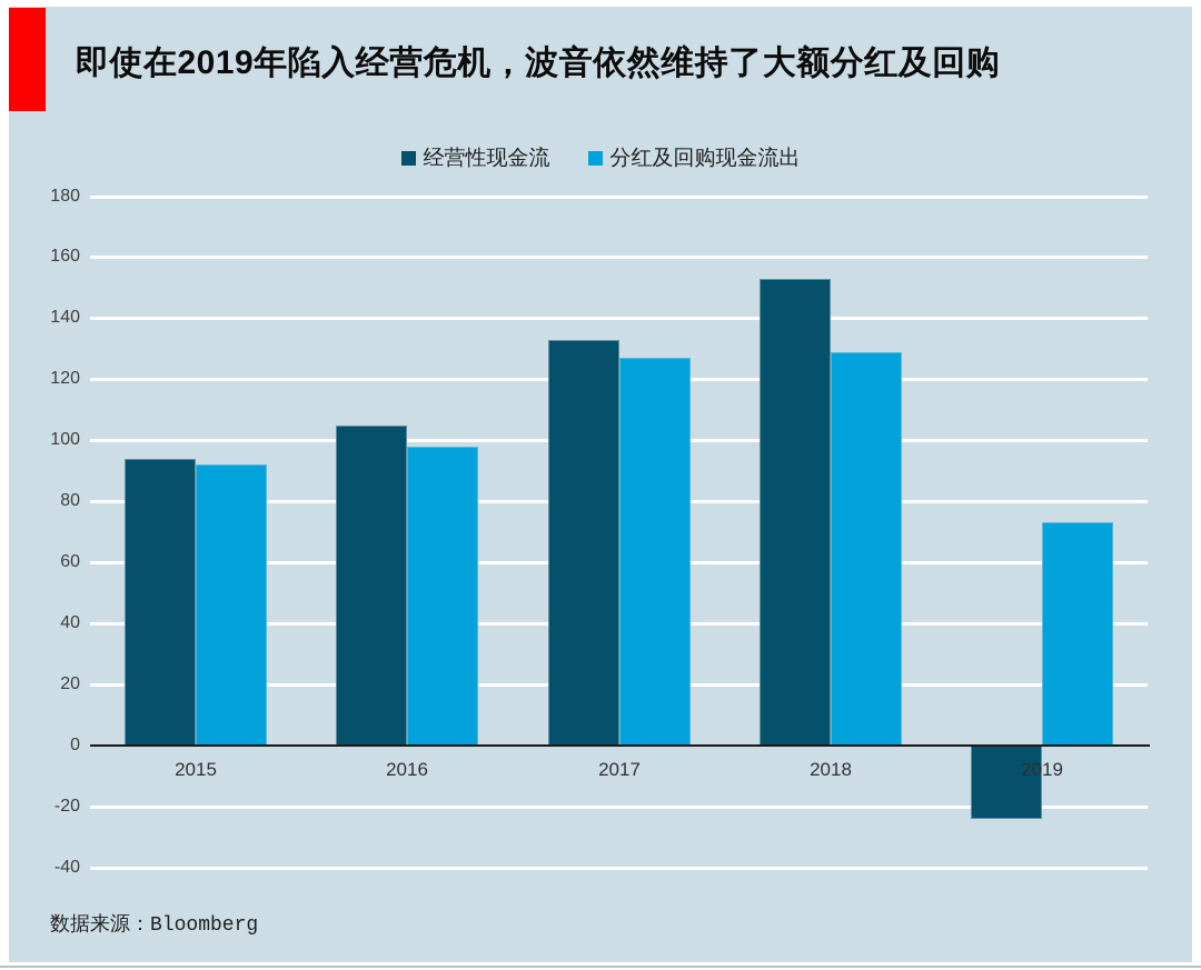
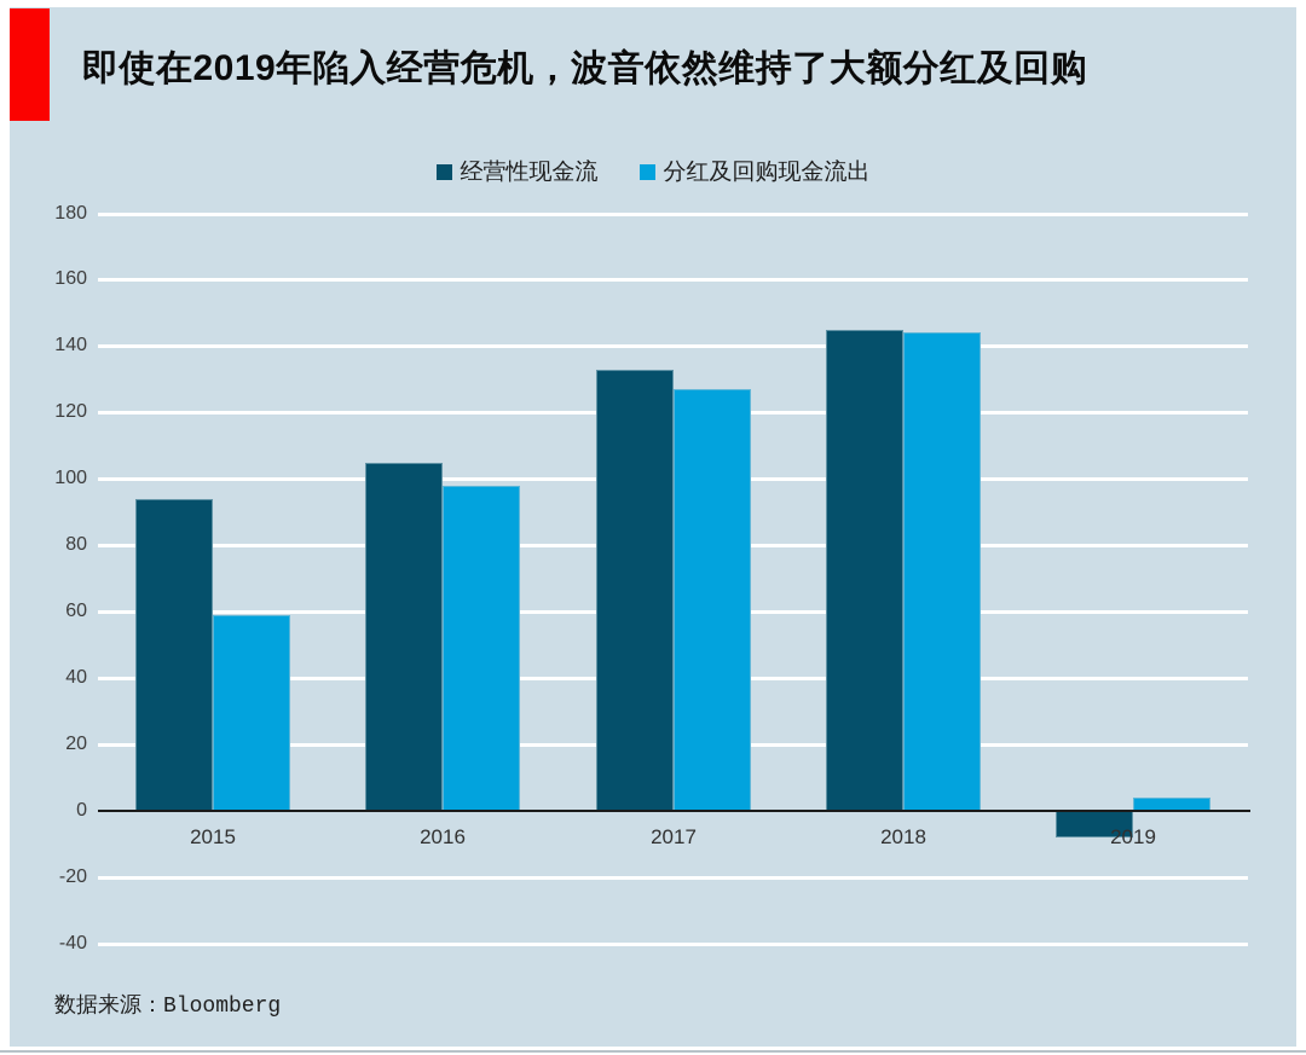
分红及回购现金流出/2015: 92 -> 59
经营性现金流/2018: 153 -> 145
分红及回购现金流出/2018: 129 -> 144
经营性现金流/2019: -24 -> -8
分红及回购现金流出/2019: 73 -> 4
